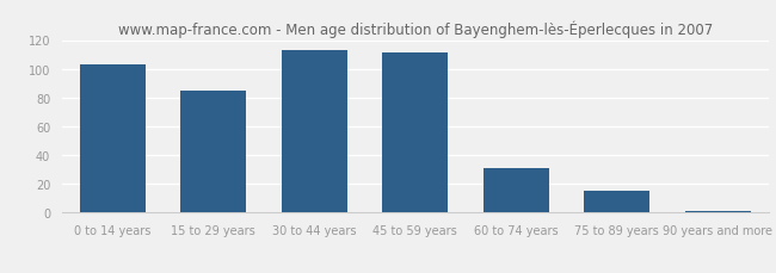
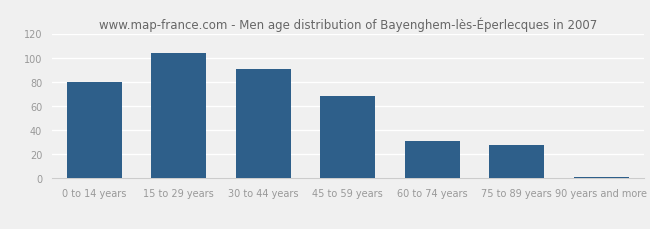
0 to 14 years: 103 -> 80
15 to 29 years: 85 -> 104
30 to 44 years: 113 -> 91
45 to 59 years: 111 -> 68
75 to 89 years: 15 -> 28
